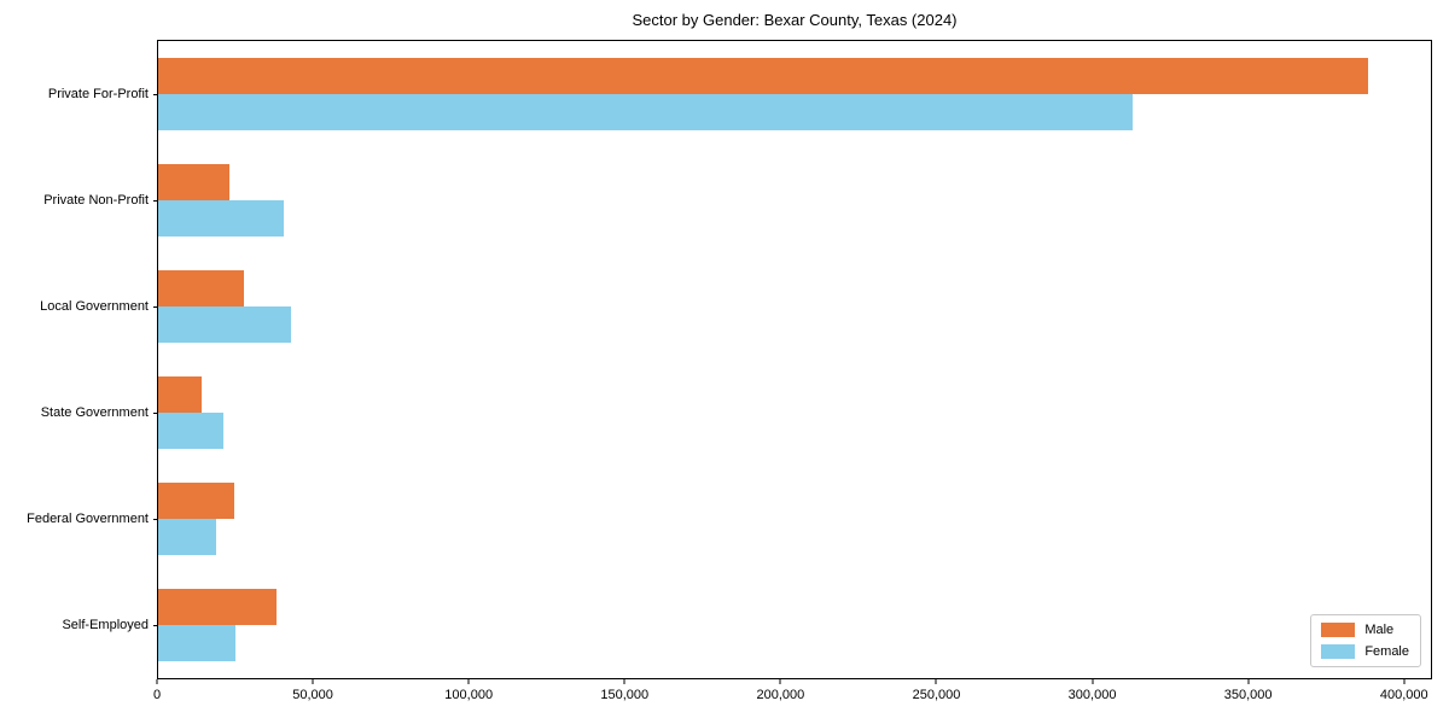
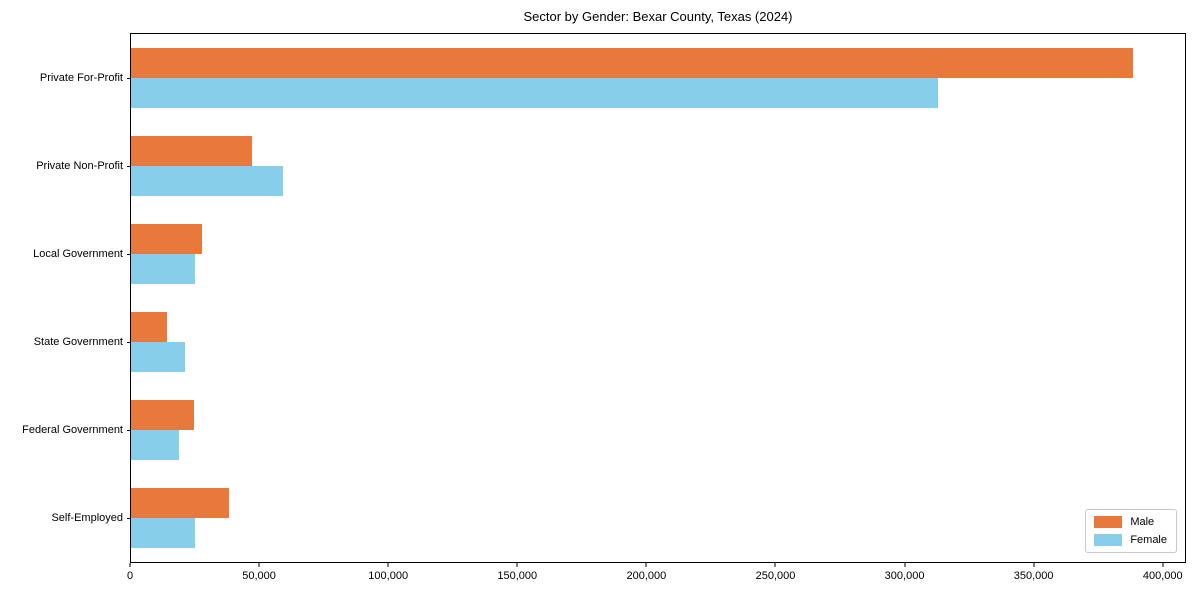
Male/Private Non-Profit: 23000 -> 47000
Female/Private Non-Profit: 40000 -> 59000
Female/Local Government: 42000 -> 25000
